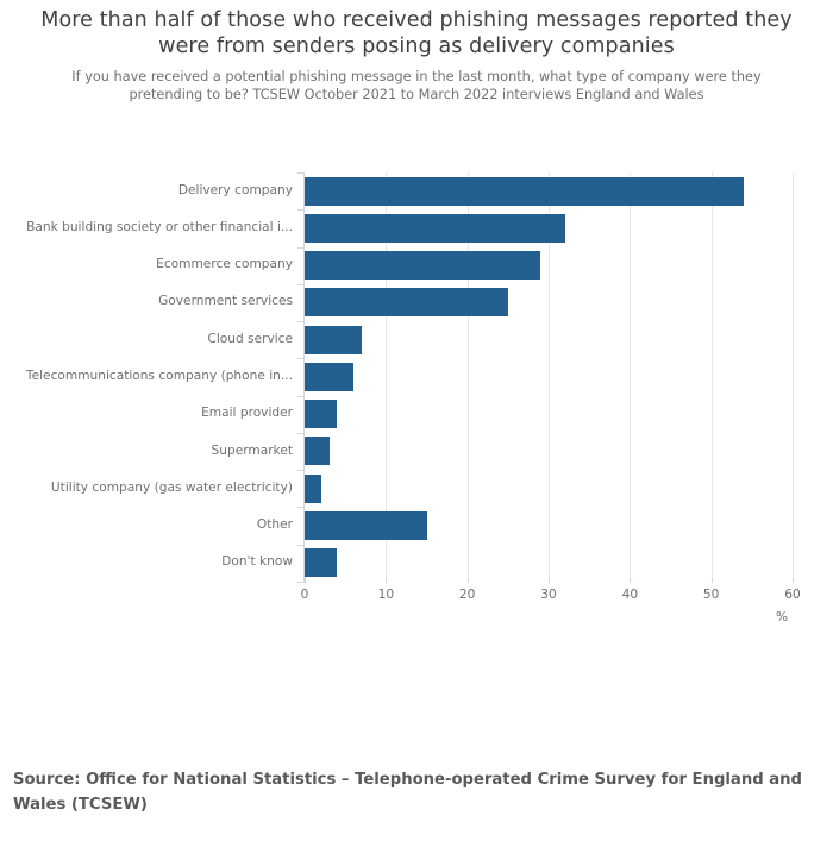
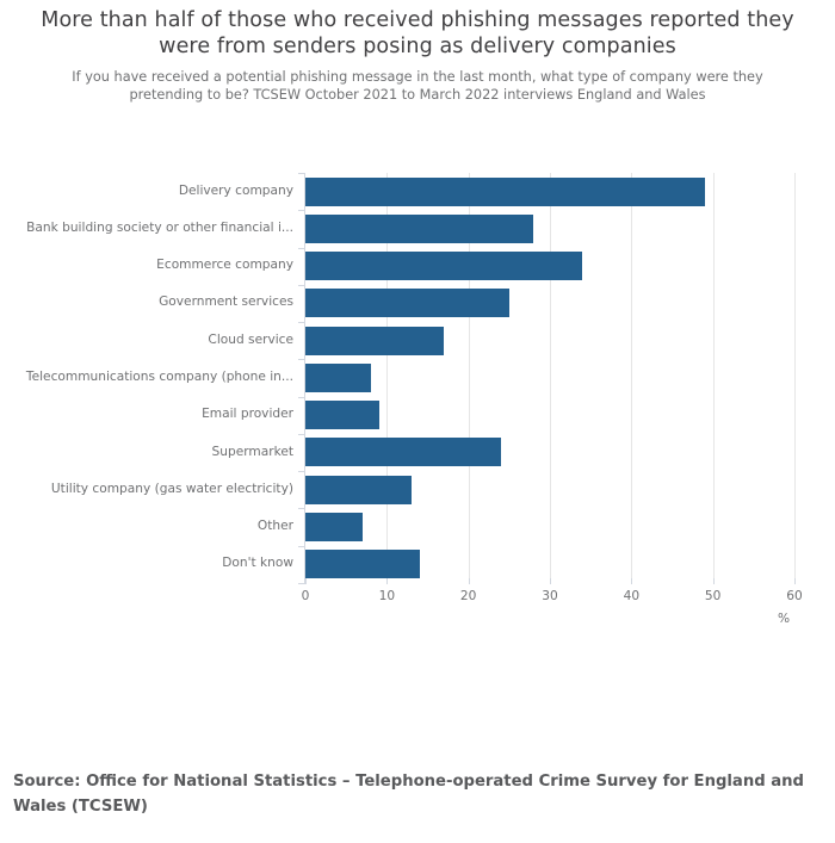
Delivery company: 54 -> 49
Bank building society or other financial i...: 32 -> 28
Ecommerce company: 29 -> 34
Cloud service: 7 -> 17
Telecommunications company (phone in...: 6 -> 8
Email provider: 4 -> 9
Supermarket: 3 -> 24
Utility company (gas water electricity): 2 -> 13
Other: 15 -> 7
Don't know: 4 -> 14
